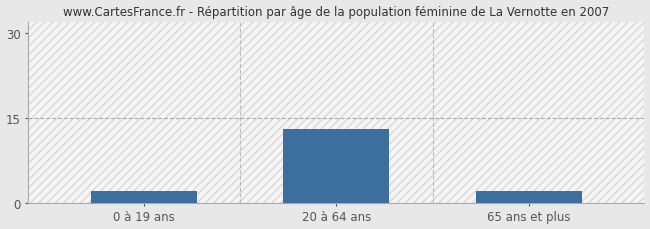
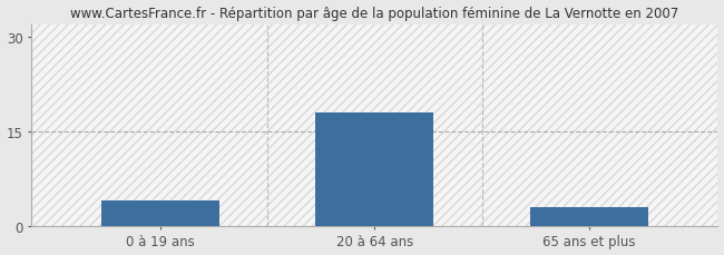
0 à 19 ans: 2 -> 4
20 à 64 ans: 13 -> 18
65 ans et plus: 2 -> 3
